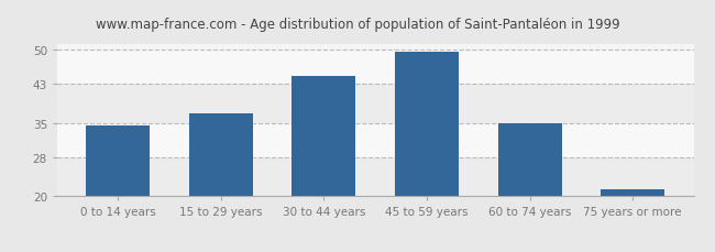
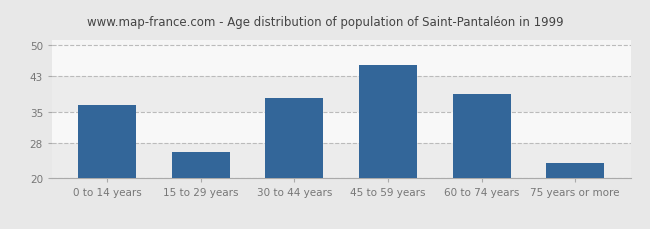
0 to 14 years: 34.5 -> 36.5
15 to 29 years: 37.0 -> 26.0
30 to 44 years: 44.5 -> 38.0
45 to 59 years: 49.5 -> 45.5
60 to 74 years: 35.0 -> 39.0
75 years or more: 21.5 -> 23.5
